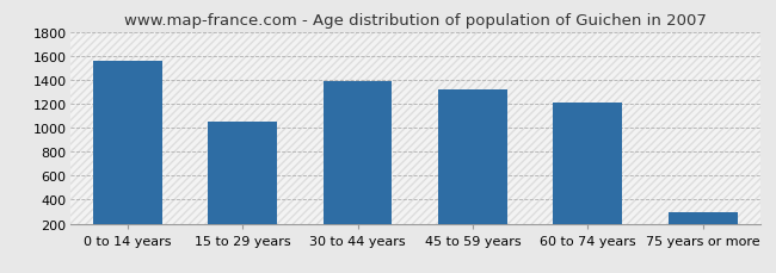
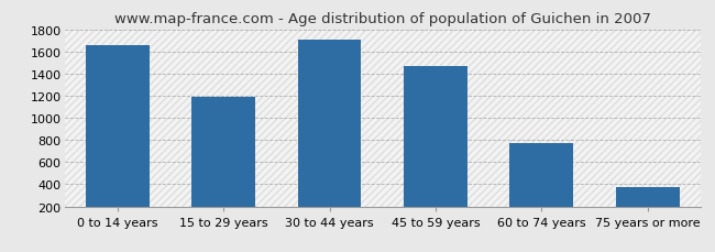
0 to 14 years: 1560 -> 1660
15 to 29 years: 1050 -> 1190
30 to 44 years: 1390 -> 1710
45 to 59 years: 1320 -> 1460
60 to 74 years: 1210 -> 780
75 years or more: 300 -> 380
